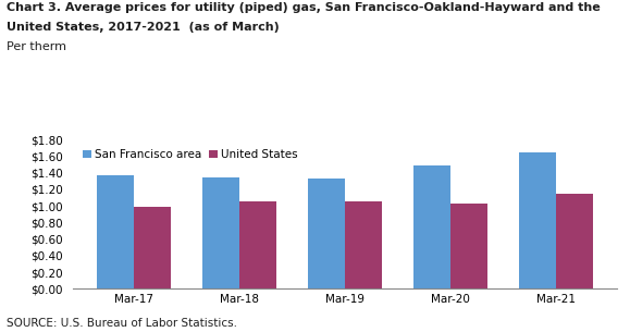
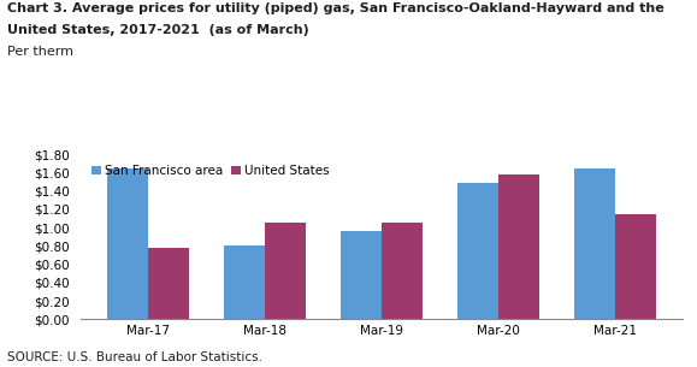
San Francisco area/Mar-17: $1.37 -> $1.64
United States/Mar-17: $0.99 -> $0.78
San Francisco area/Mar-18: $1.34 -> $0.80
San Francisco area/Mar-19: $1.33 -> $0.96
United States/Mar-20: $1.03 -> $1.58
